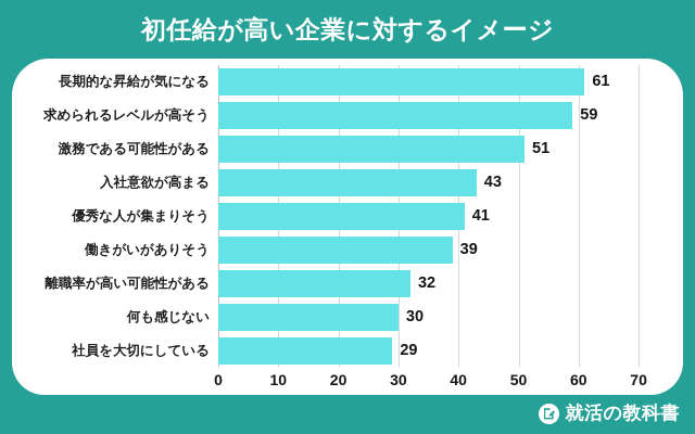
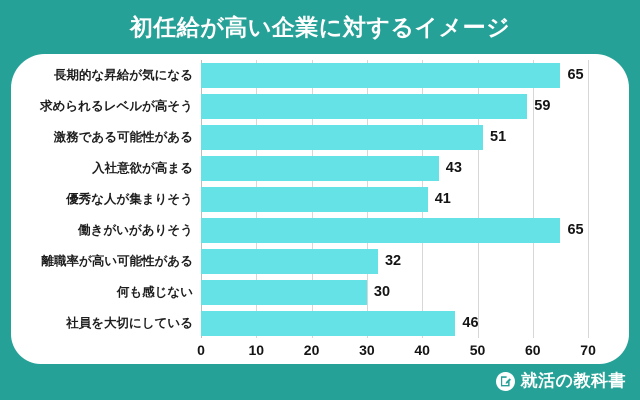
長期的な昇給が気になる: 61 -> 65
働きがいがありそう: 39 -> 65
社員を大切にしている: 29 -> 46
